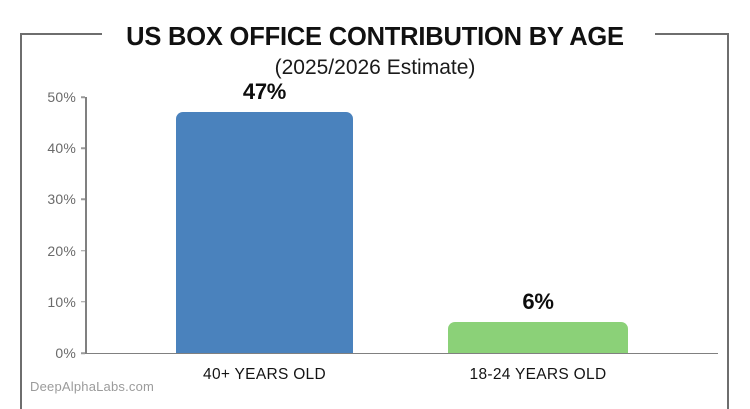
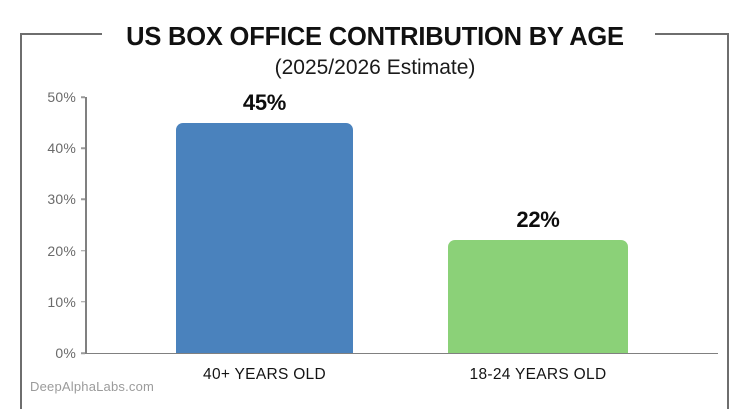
40+ YEARS OLD: 47% -> 45%
18-24 YEARS OLD: 6% -> 22%
